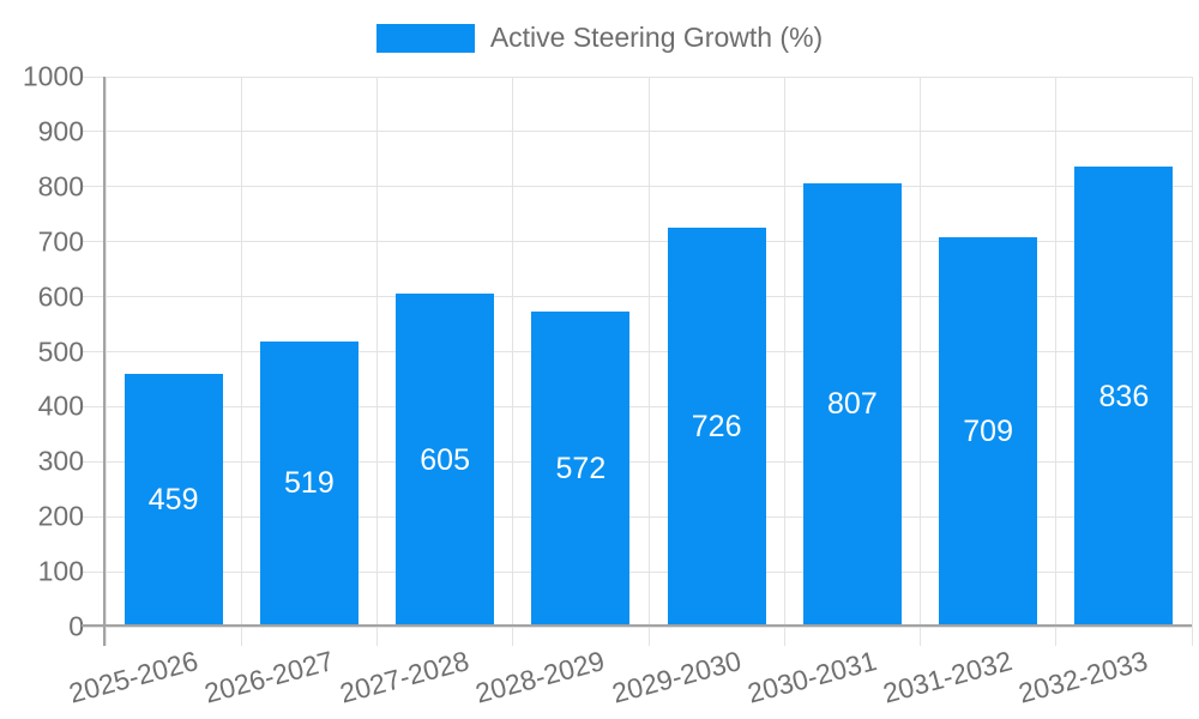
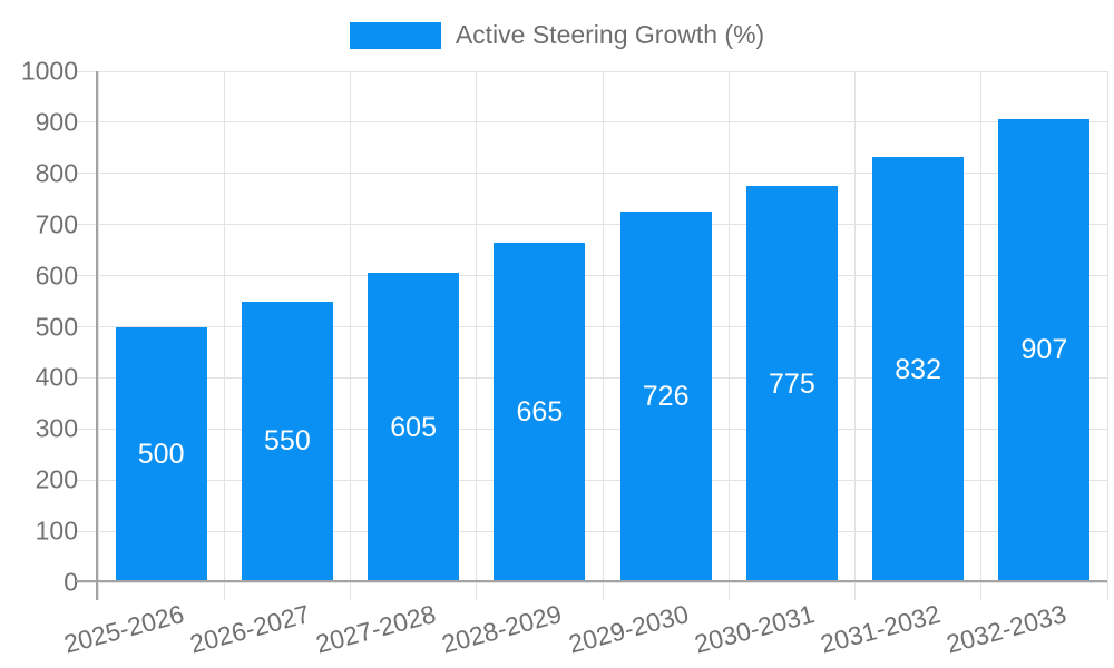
2025-2026: 459 -> 500
2026-2027: 519 -> 550
2028-2029: 572 -> 665
2030-2031: 807 -> 775
2031-2032: 709 -> 832
2032-2033: 836 -> 907
